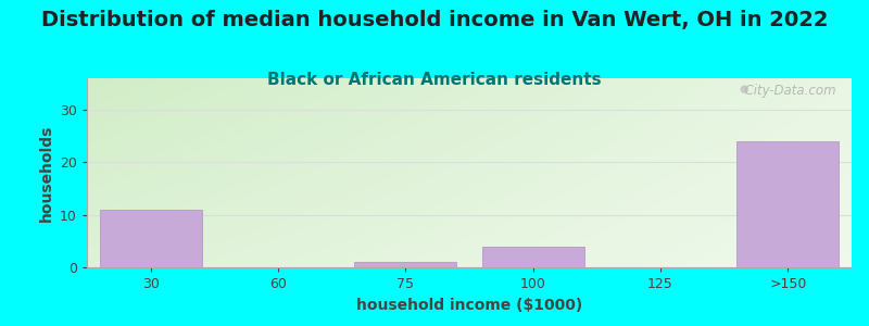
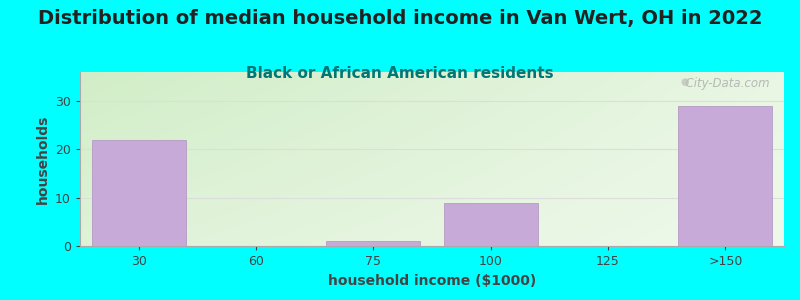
30: 11 -> 22
100: 4 -> 9
>150: 24 -> 29
